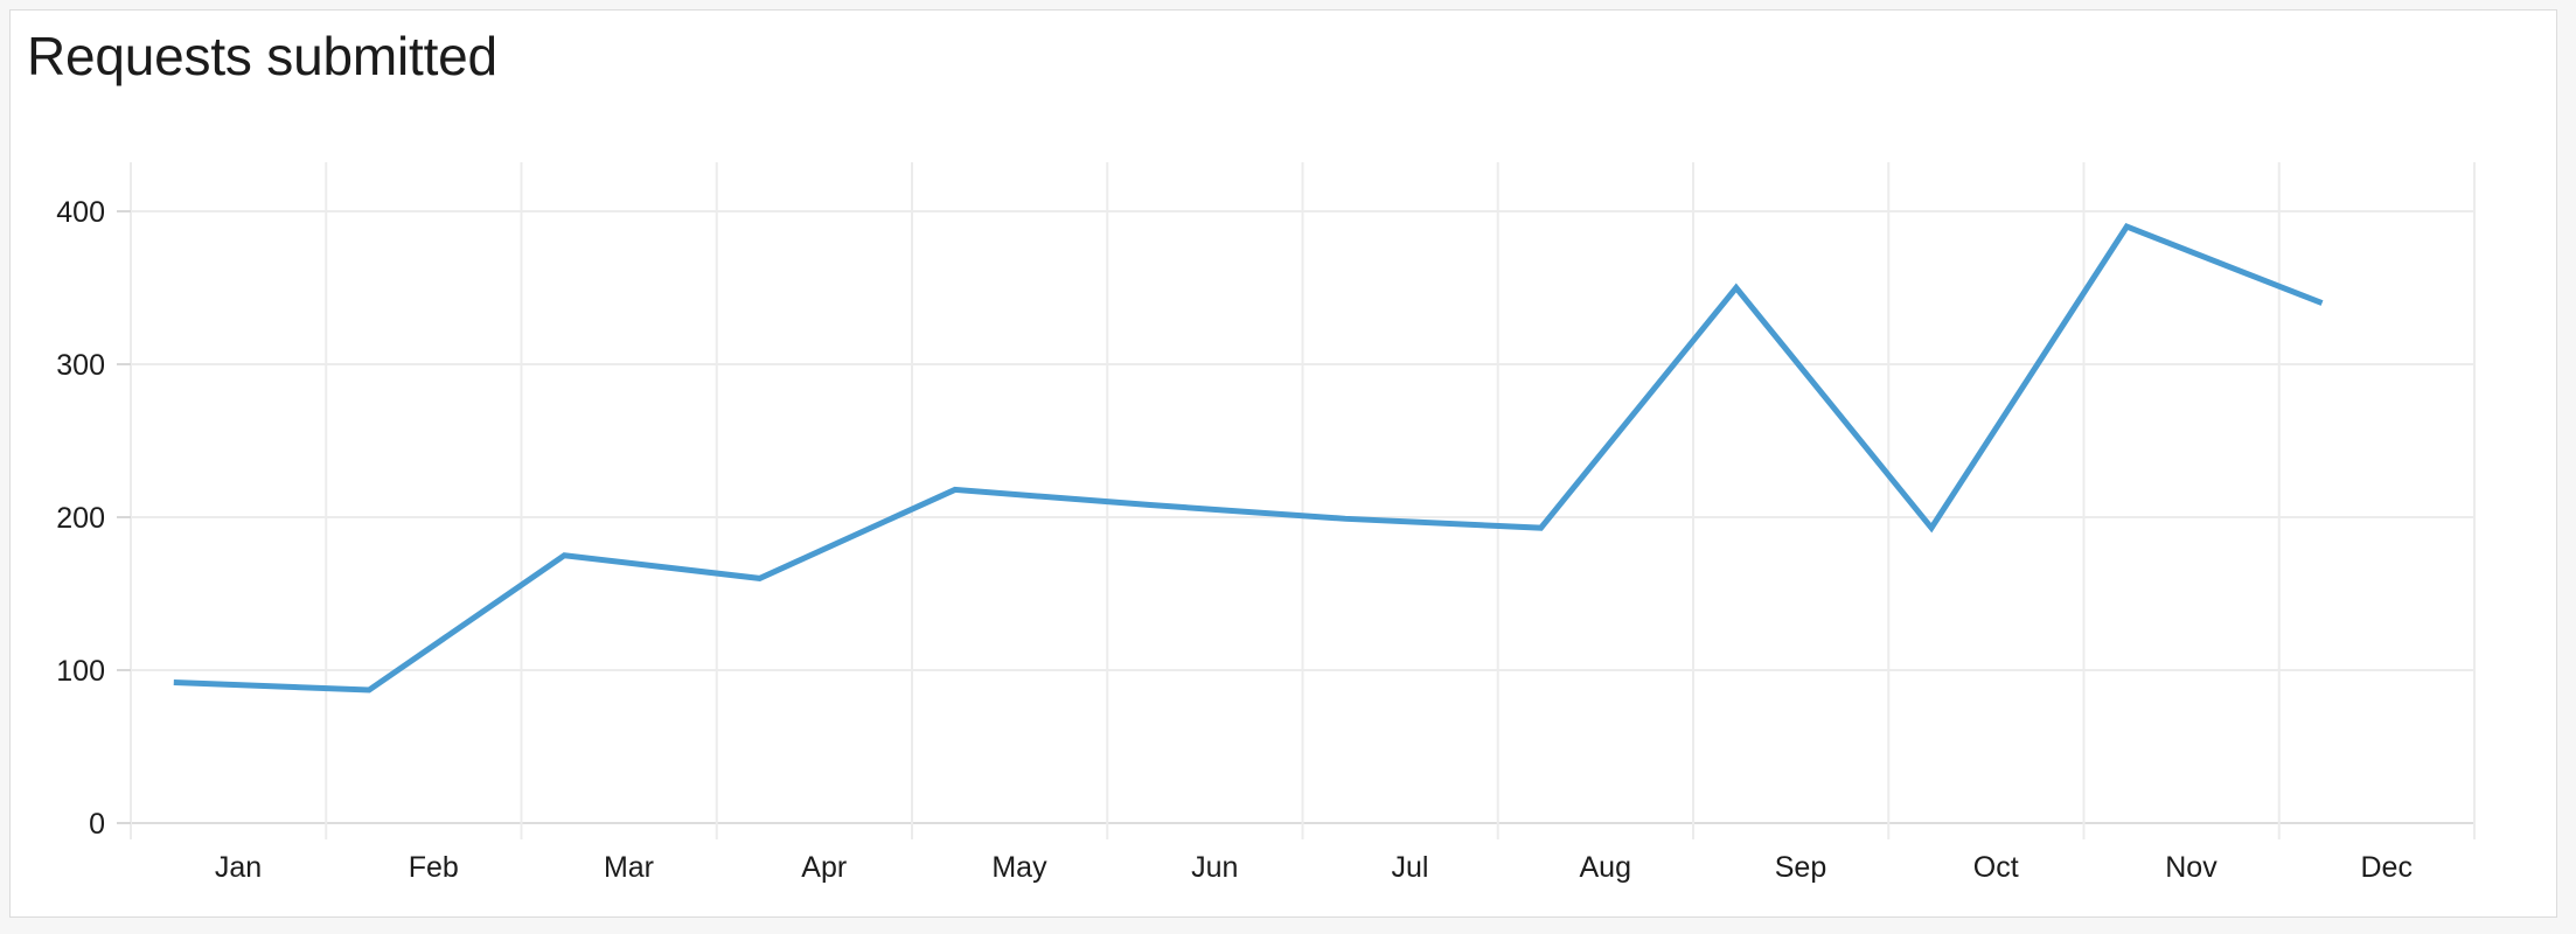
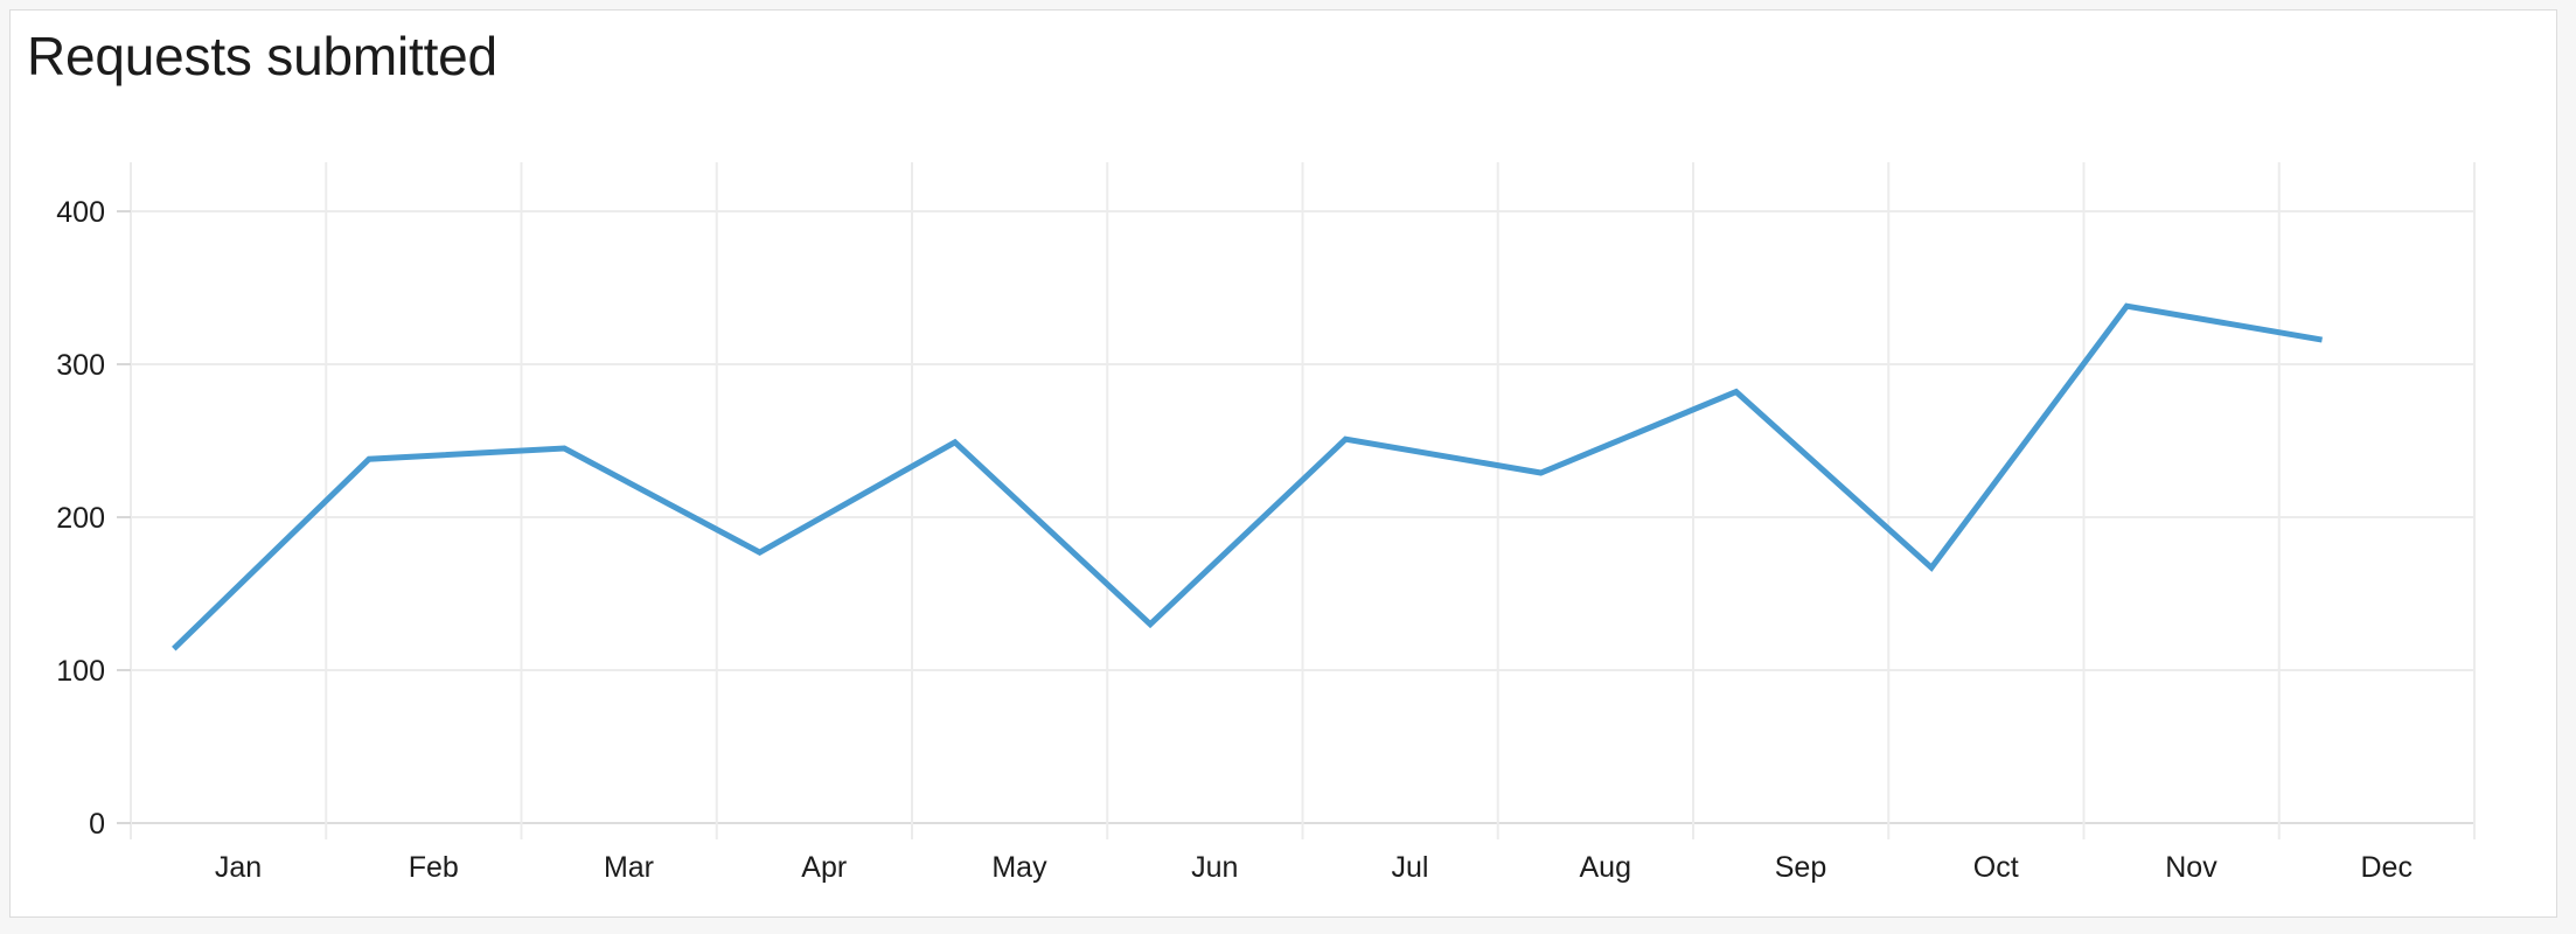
Jan: 92 -> 114
Feb: 87 -> 238
Mar: 175 -> 245
Apr: 160 -> 177
May: 218 -> 249
Jun: 208 -> 130
Jul: 199 -> 251
Aug: 193 -> 229
Sep: 350 -> 282
Oct: 193 -> 167
Nov: 390 -> 338
Dec: 340 -> 316
